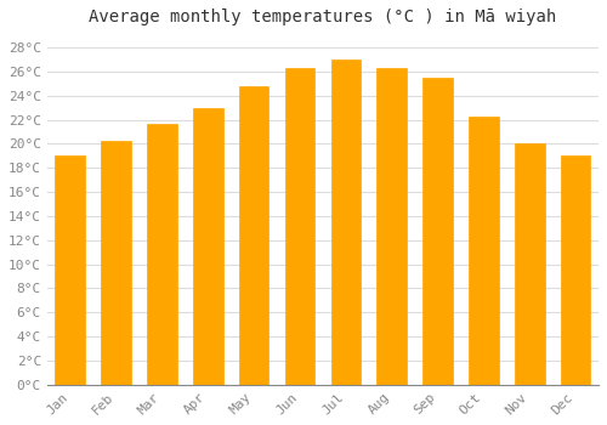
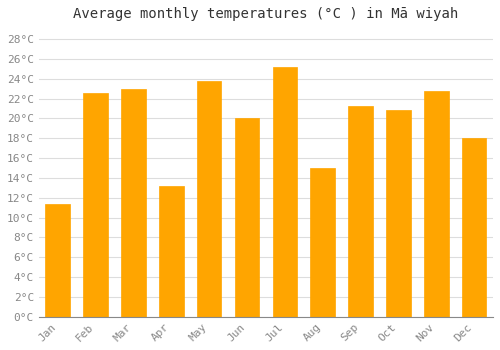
Jan: 19.0°C -> 11.4°C
Feb: 20.2°C -> 22.6°C
Mar: 21.6°C -> 23.0°C
Apr: 23.0°C -> 13.2°C
May: 24.8°C -> 23.8°C
Jun: 26.3°C -> 20.0°C
Jul: 27.0°C -> 25.2°C
Aug: 26.3°C -> 15.0°C
Sep: 25.5°C -> 21.2°C
Oct: 22.3°C -> 20.8°C
Nov: 20.0°C -> 22.8°C
Dec: 19.0°C -> 18.0°C
